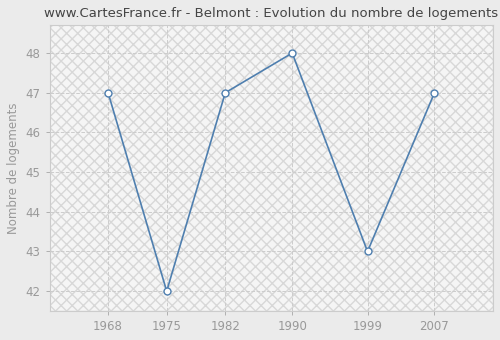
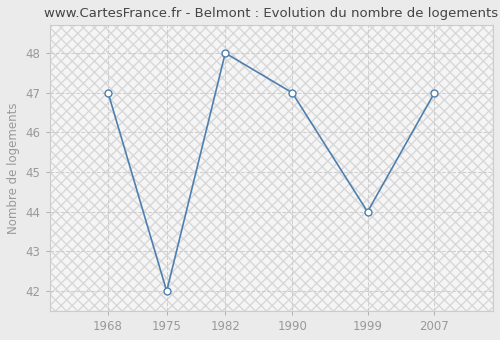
1982: 47 -> 48
1990: 48 -> 47
1999: 43 -> 44
